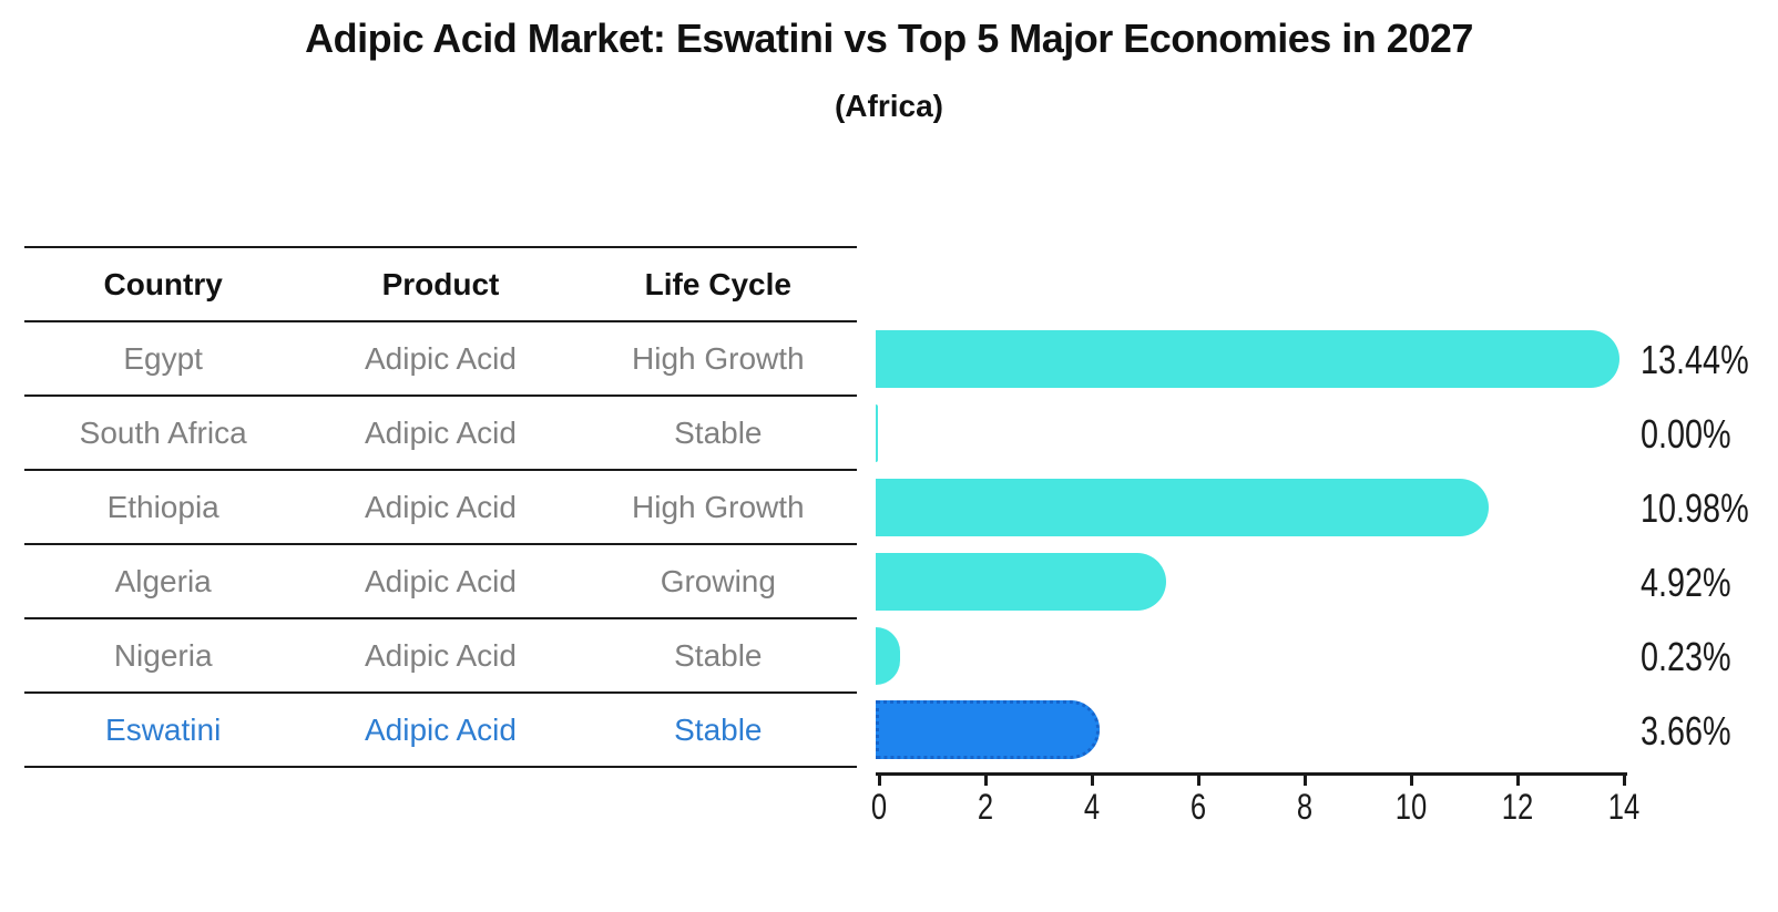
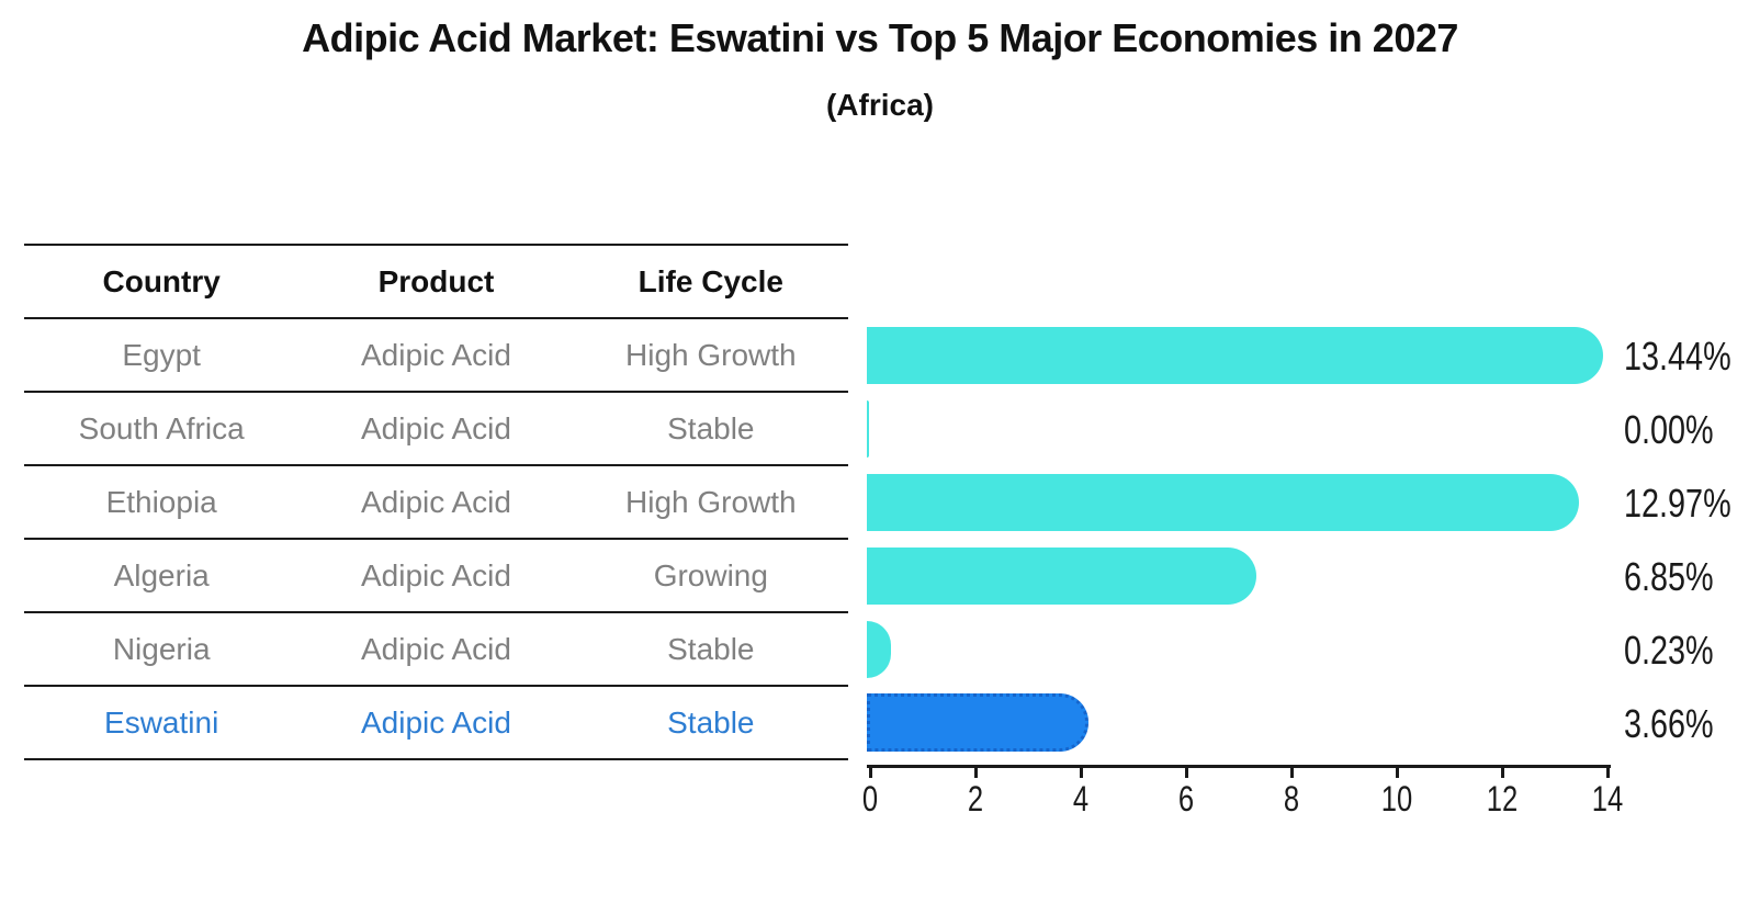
Ethiopia: 10.98% -> 12.97%
Algeria: 4.92% -> 6.85%
